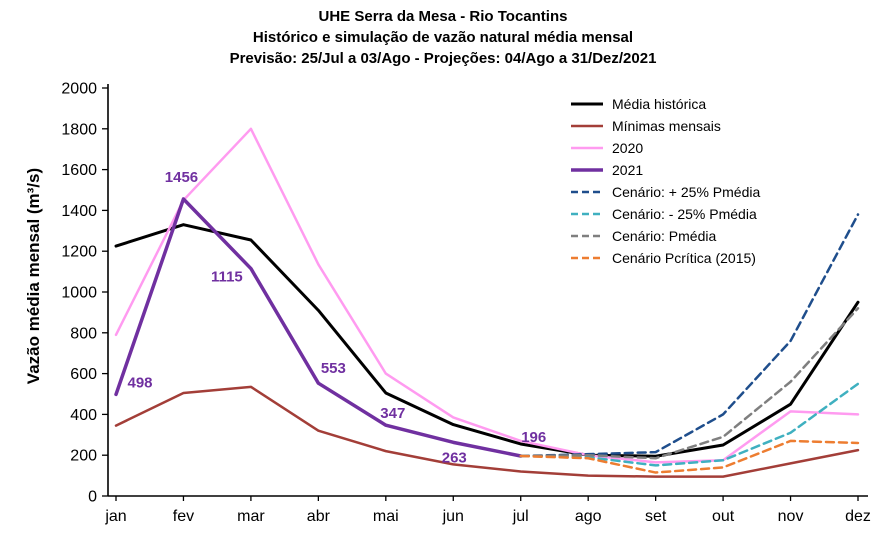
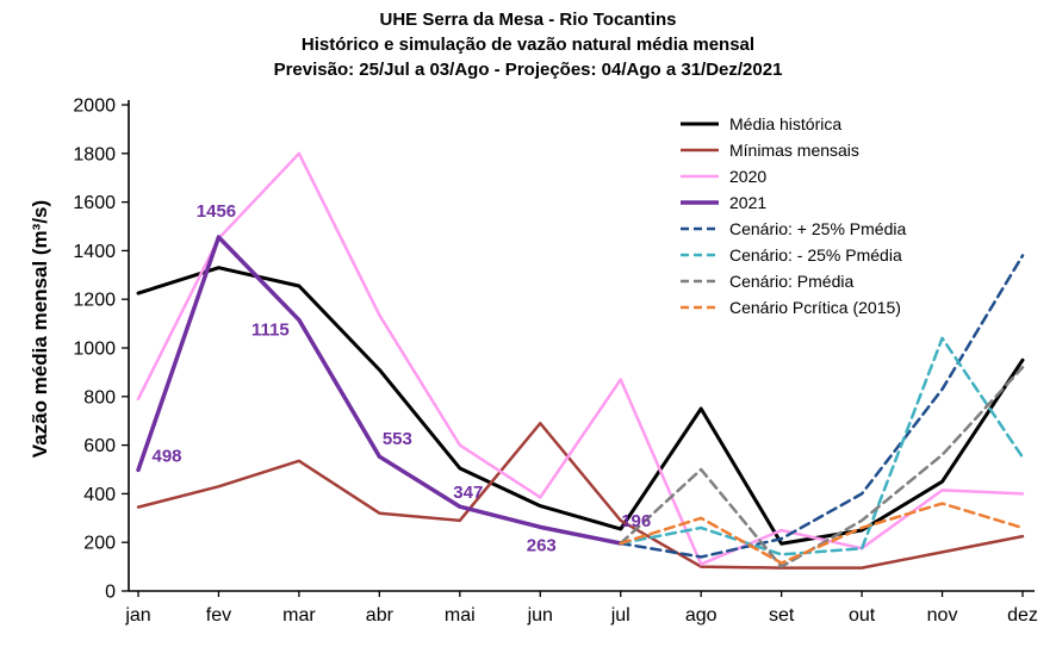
Mínimas mensais/fev: 500 -> 430
Mínimas mensais/mai: 220 -> 290
Mínimas mensais/jun: 160 -> 690
Mínimas mensais/jul: 120 -> 290
2020/jul: 270 -> 870
Média histórica/ago: 200 -> 750
2020/ago: 200 -> 110
Cenário: + 25% Pmédia/ago: 200 -> 140
Cenário: - 25% Pmédia/ago: 190 -> 260
Cenário: Pmédia/ago: 200 -> 500
Cenário Pcrítica (2015)/ago: 180 -> 300
2020/set: 160 -> 250
Cenário: Pmédia/set: 180 -> 100
Cenário Pcrítica (2015)/out: 140 -> 260
Cenário: + 25% Pmédia/nov: 760 -> 830
Cenário: - 25% Pmédia/nov: 310 -> 1040
Cenário Pcrítica (2015)/nov: 270 -> 360
